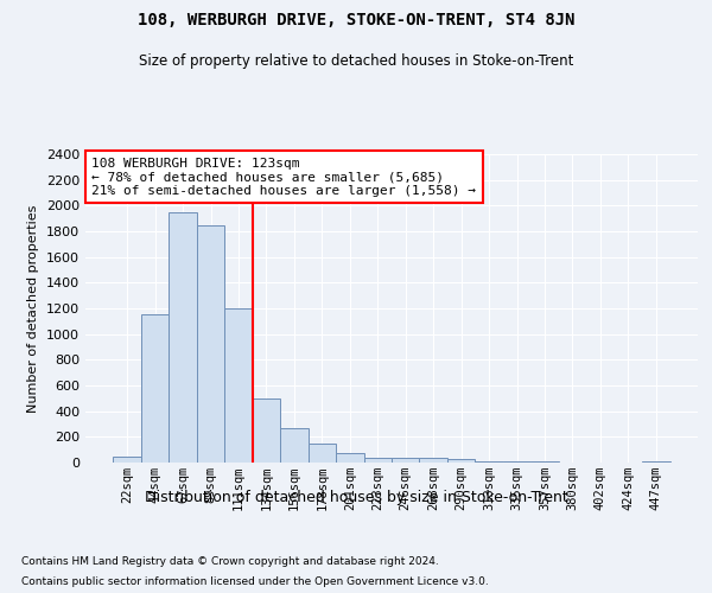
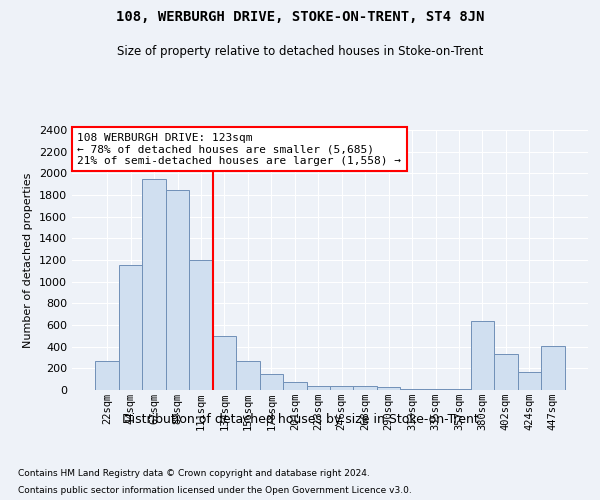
22sqm: 50 -> 270
380sqm: 0 -> 640
402sqm: 0 -> 330
424sqm: 0 -> 170
447sqm: 10 -> 410
